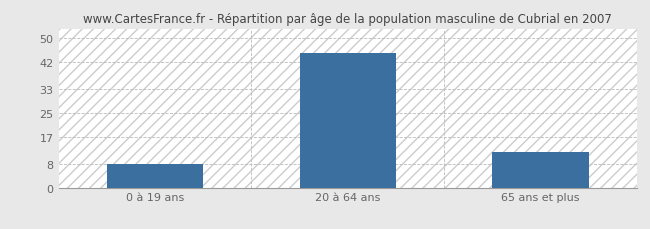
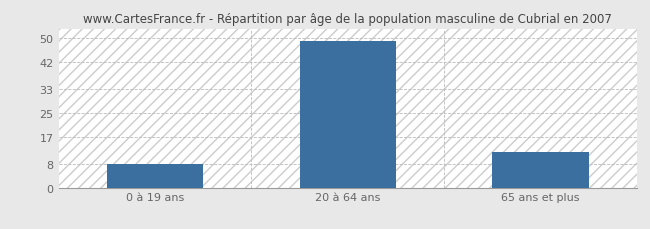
20 à 64 ans: 45 -> 49
